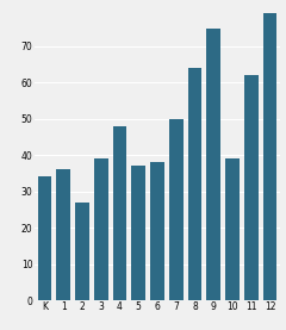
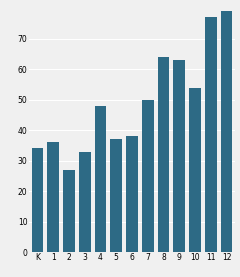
3: 39 -> 33
9: 75 -> 63
10: 39 -> 54
11: 62 -> 77
